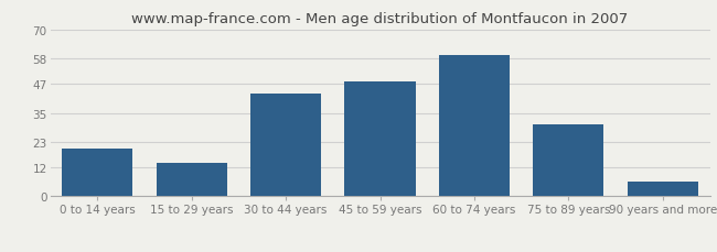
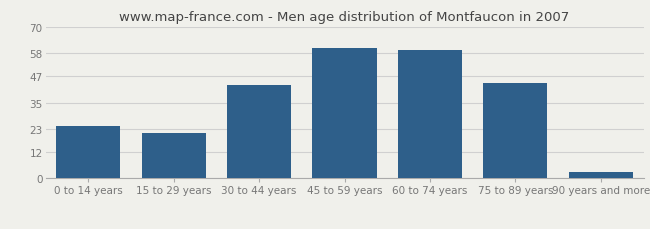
0 to 14 years: 20 -> 24
15 to 29 years: 14 -> 21
45 to 59 years: 48 -> 60
75 to 89 years: 30 -> 44
90 years and more: 6 -> 3
